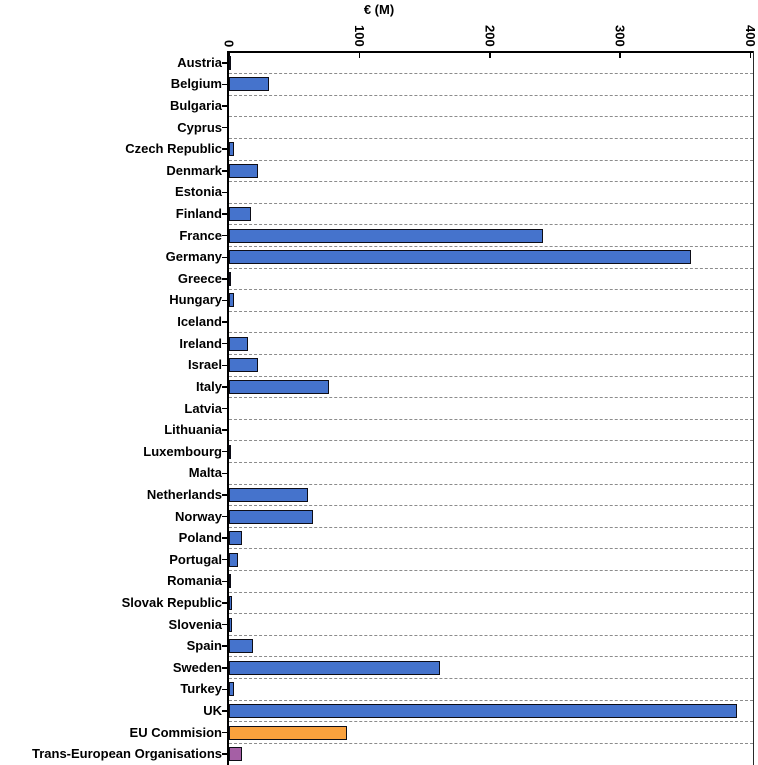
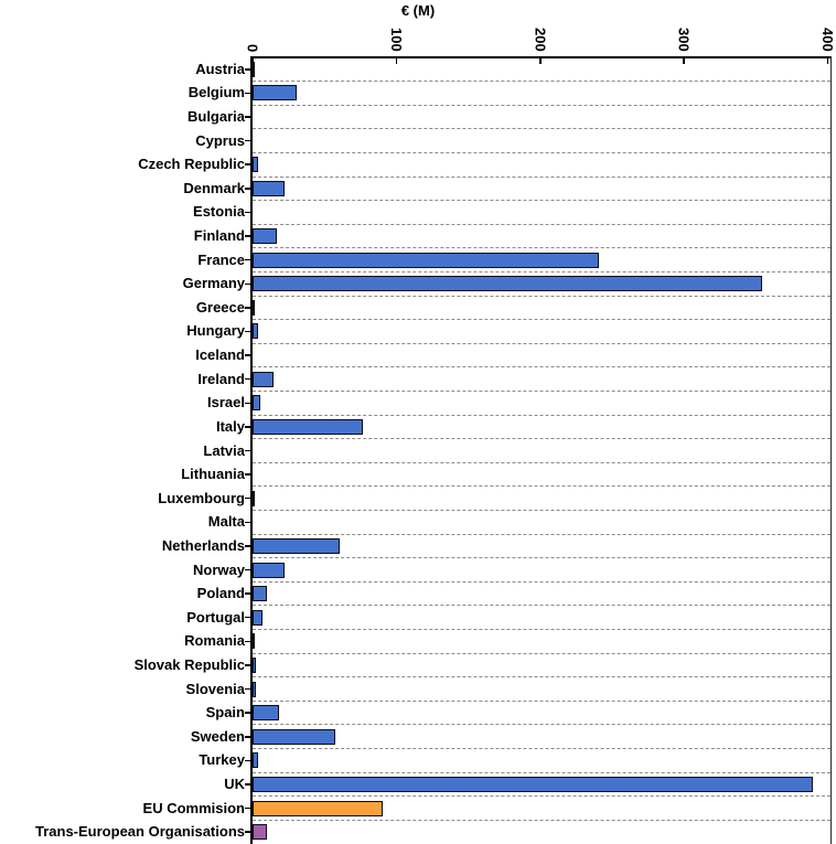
Israel: 23 -> 6
Norway: 65 -> 23
Sweden: 162 -> 58
